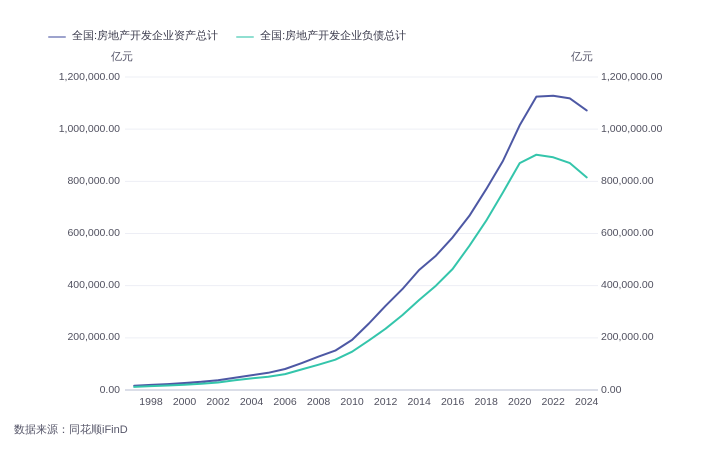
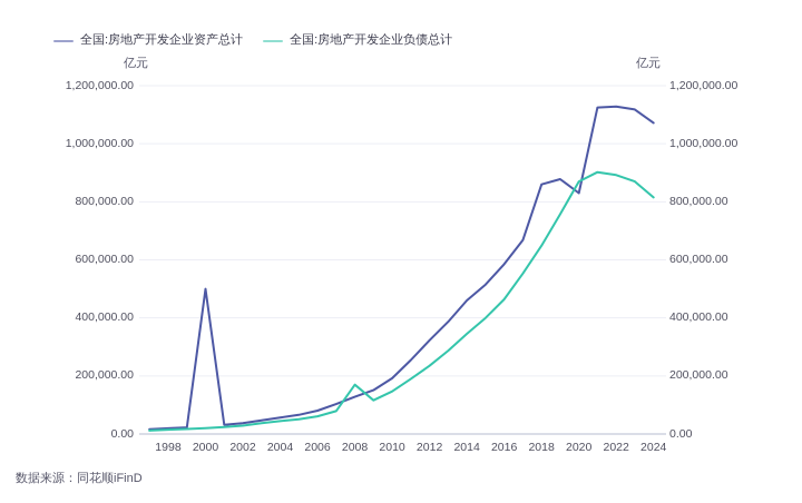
全国:房地产开发企业资产总计/2000: 30000 -> 500000
全国:房地产开发企业负债总计/2008: 100000 -> 170000
全国:房地产开发企业资产总计/2018: 770000 -> 860000
全国:房地产开发企业资产总计/2020: 1020000 -> 830000
